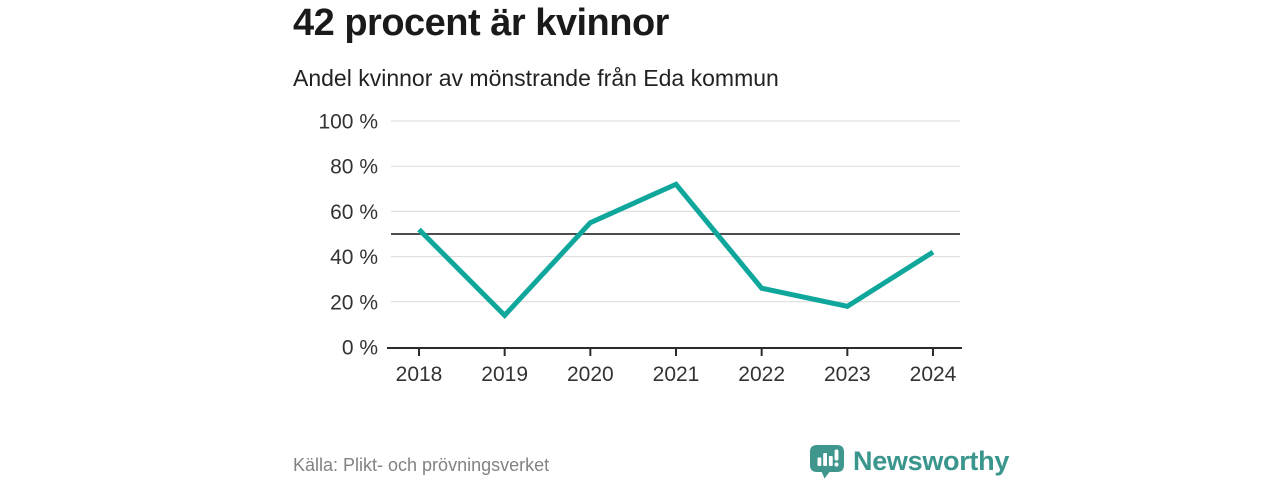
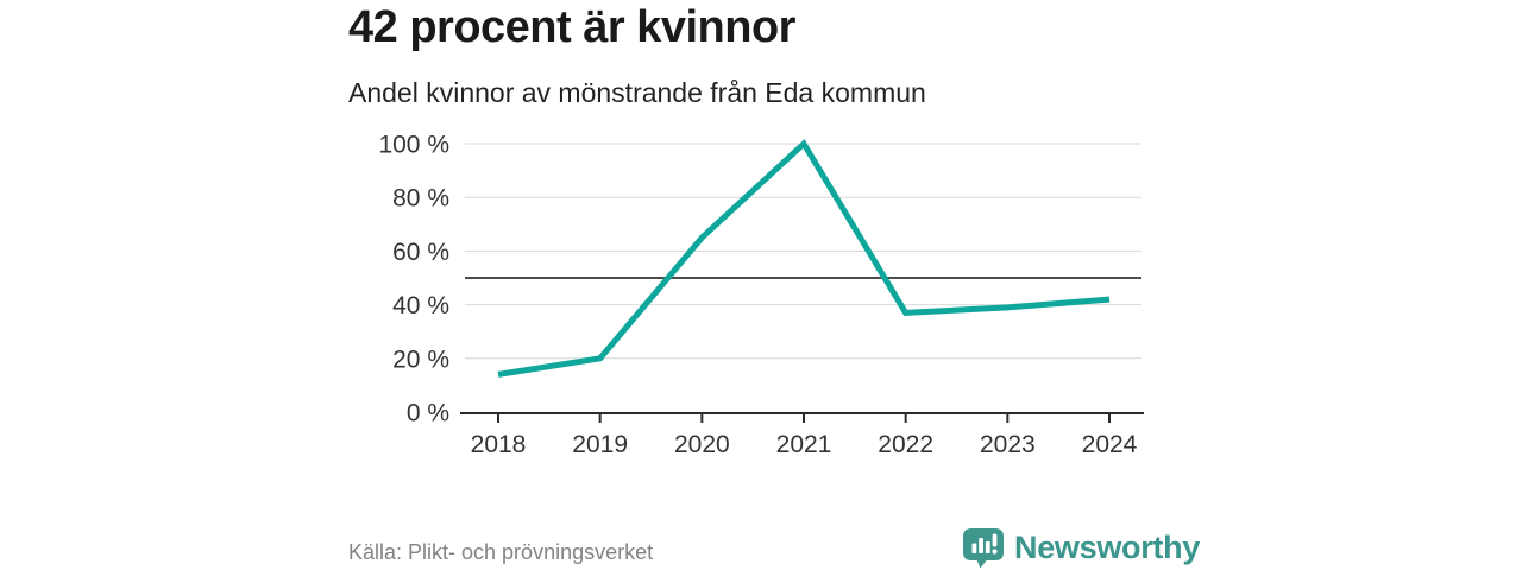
2018: 52% -> 14%
2019: 14% -> 20%
2020: 55% -> 65%
2021: 72% -> 100%
2022: 26% -> 37%
2023: 18% -> 39%
